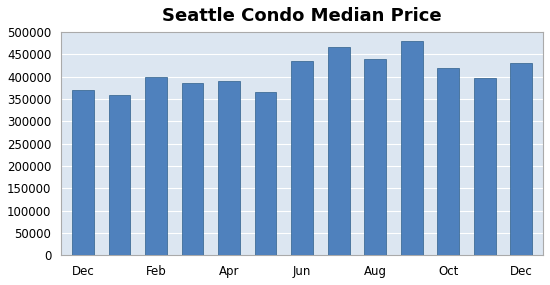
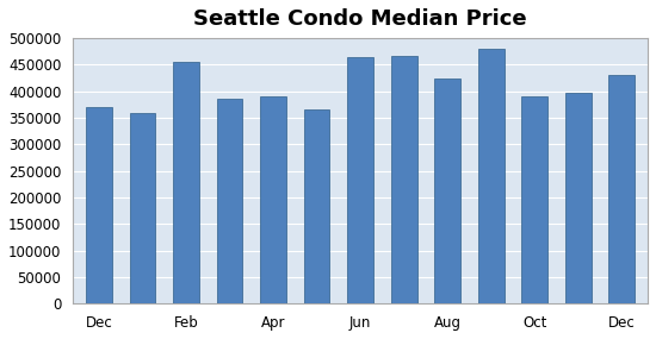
Feb: 400000 -> 455000
Jun: 435000 -> 465000
Aug: 440000 -> 425000
Oct: 420000 -> 390000
